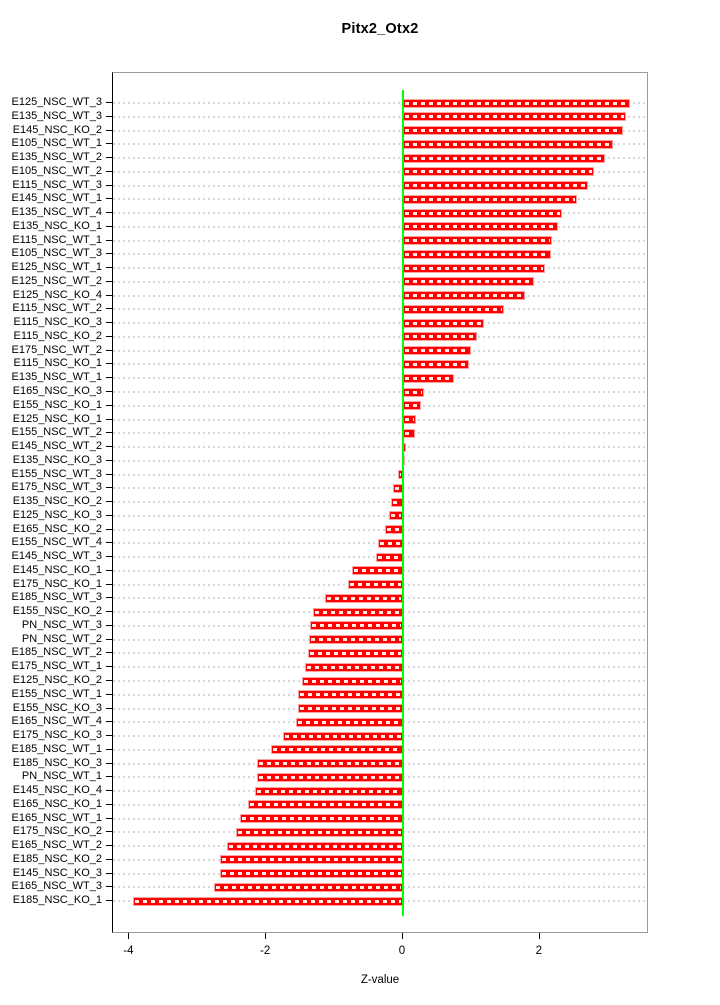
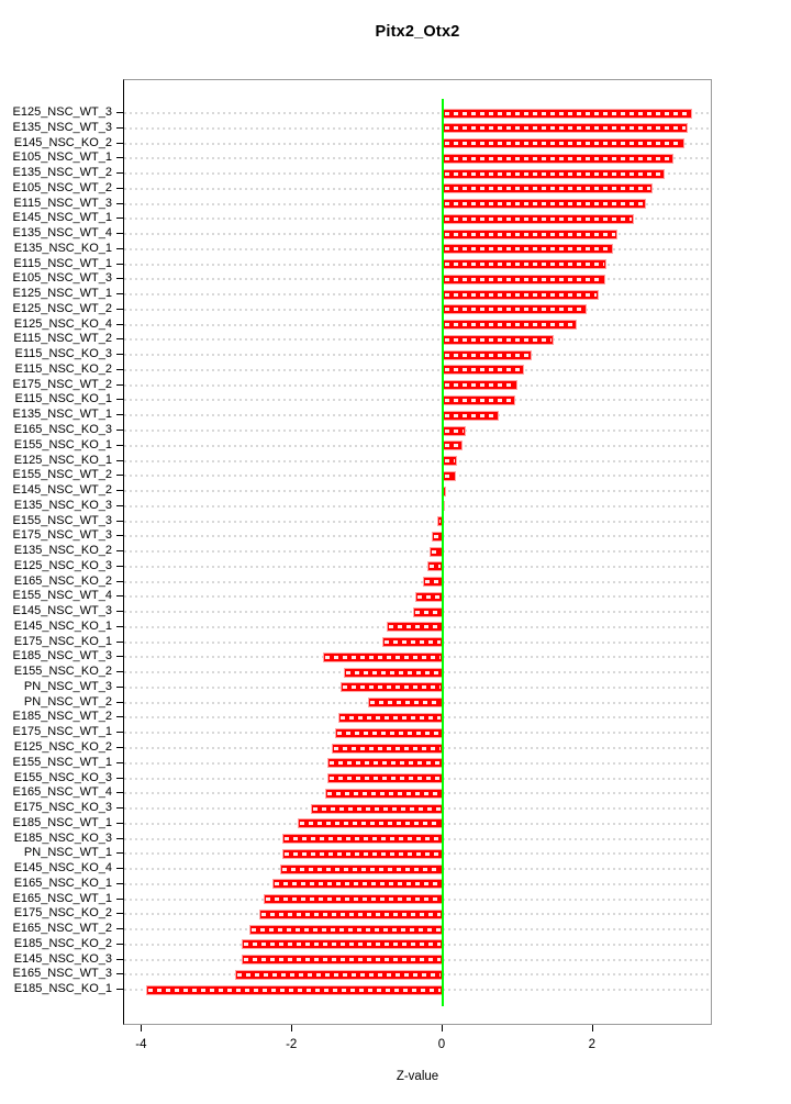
E185_NSC_WT_3: -1.1 -> -1.6
PN_NSC_WT_2: -1.4 -> -1.0
